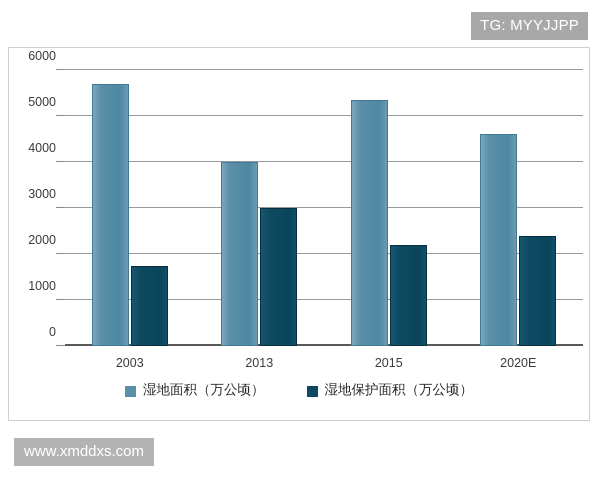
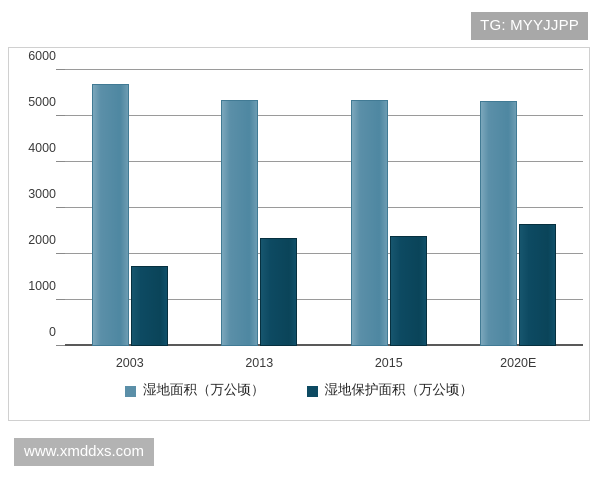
湿地面积（万公顷）/2013: 4000 -> 5300
湿地保护面积（万公顷）/2013: 3000 -> 2400
湿地保护面积（万公顷）/2015: 2200 -> 2400
湿地面积（万公顷）/2020E: 4600 -> 5300
湿地保护面积（万公顷）/2020E: 2400 -> 2700
